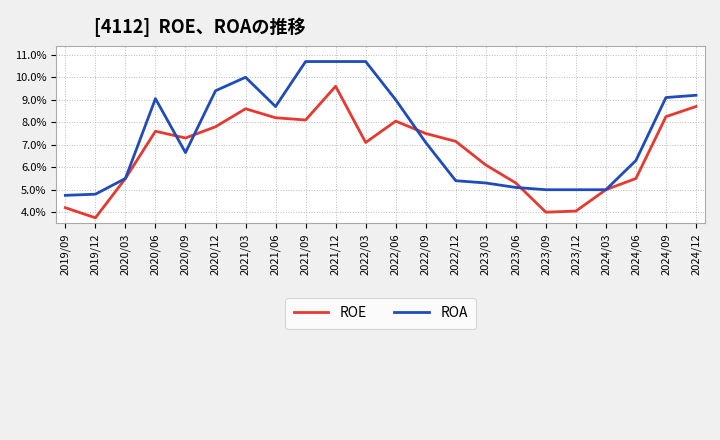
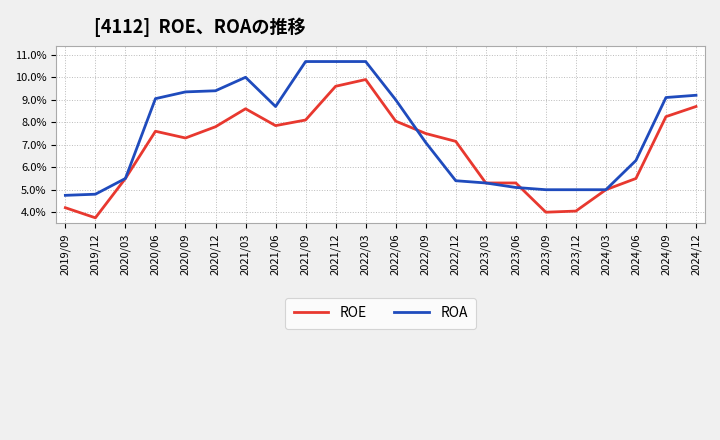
ROA/2020/09: 6.65% -> 9.35%
ROE/2021/06: 8.20% -> 7.85%
ROE/2022/03: 7.10% -> 9.90%
ROE/2023/03: 6.10% -> 5.30%
